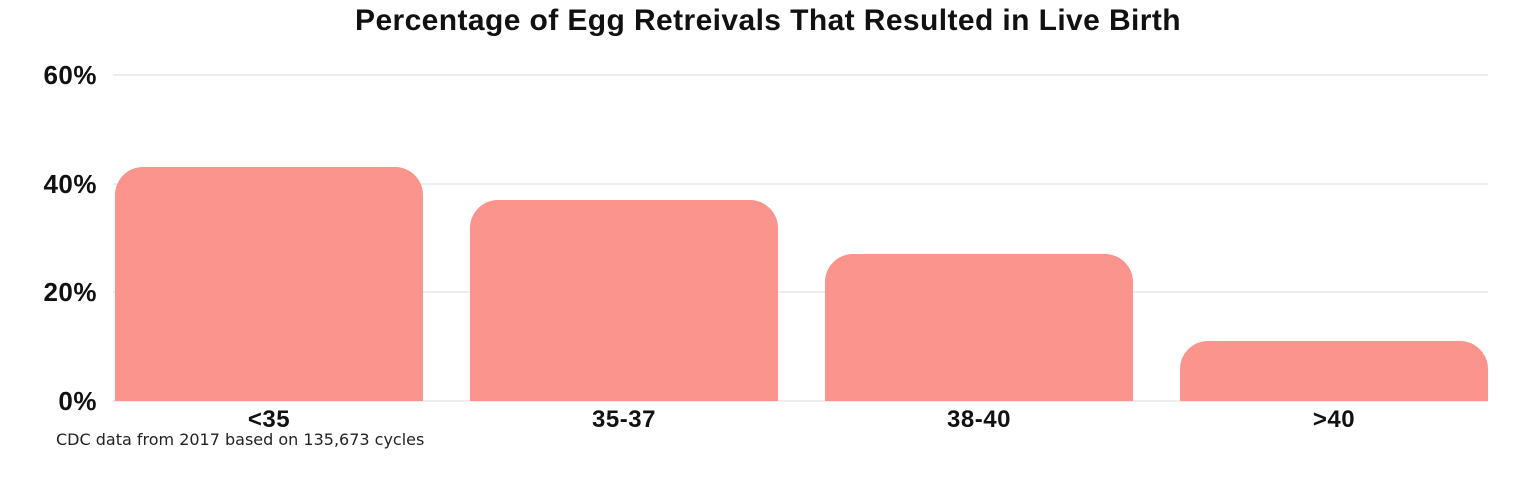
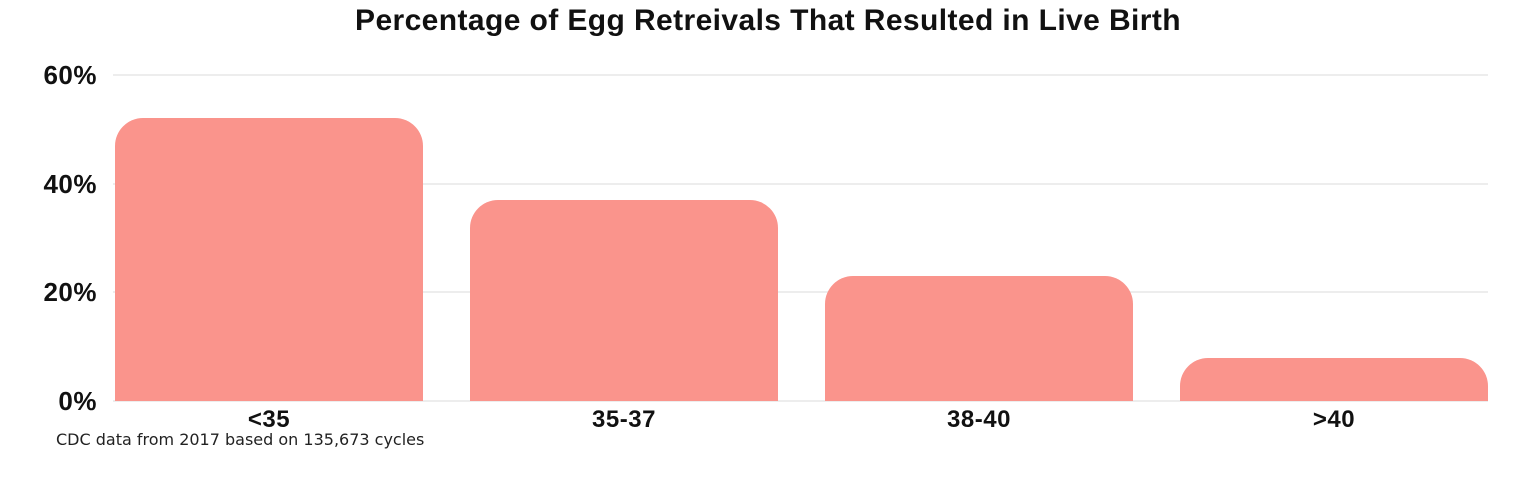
<35: 43% -> 52%
38-40: 27% -> 23%
>40: 11% -> 8%
